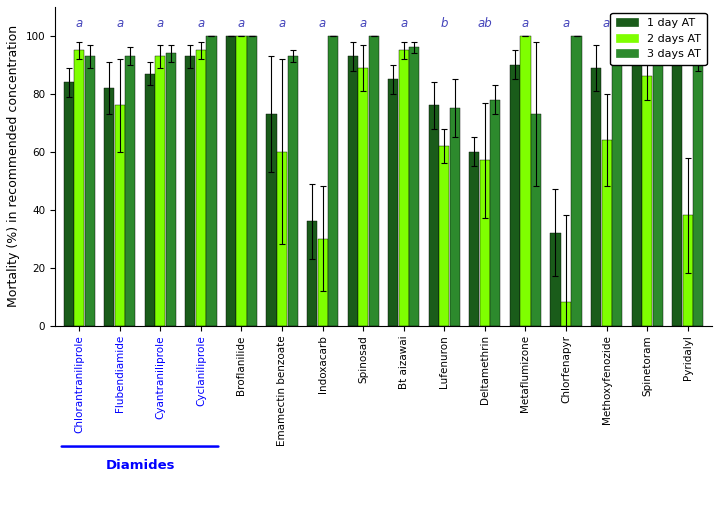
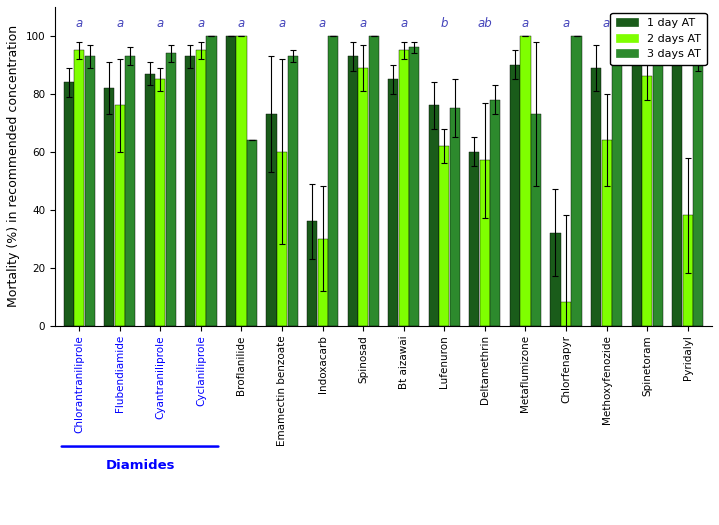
2 days AT/Cyantraniliprole: 93 -> 85
3 days AT/Broflanilide: 100 -> 64
